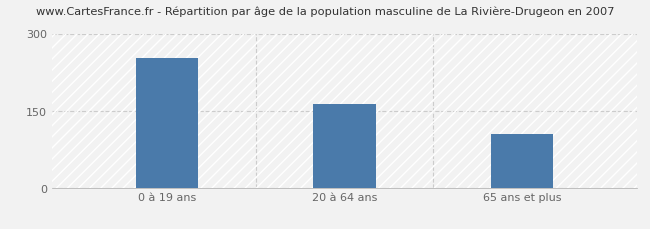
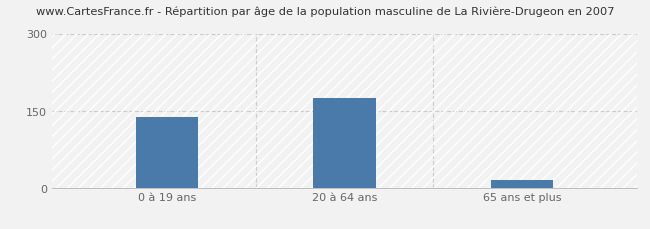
0 à 19 ans: 252 -> 138
20 à 64 ans: 162 -> 175
65 ans et plus: 104 -> 15
